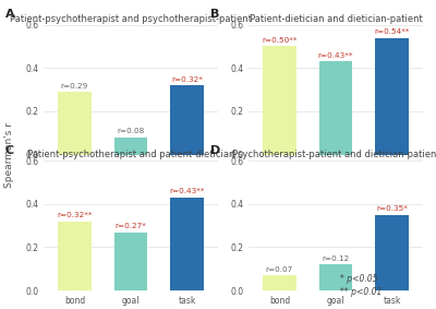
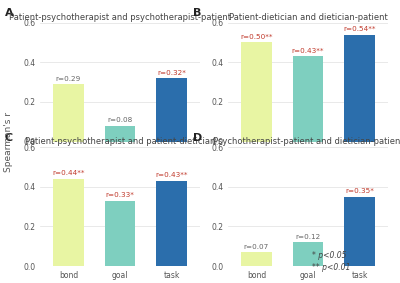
Patient-psychotherapist and patient-dietician/bond: 0.32 -> 0.44
Patient-psychotherapist and patient-dietician/goal: r=0.27* -> r=0.33*
